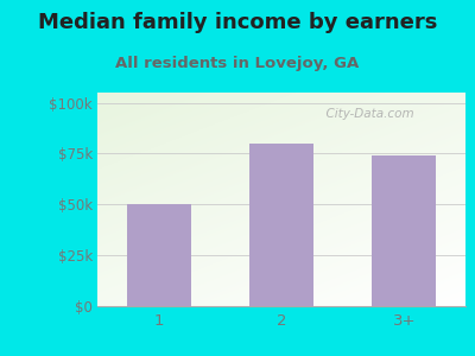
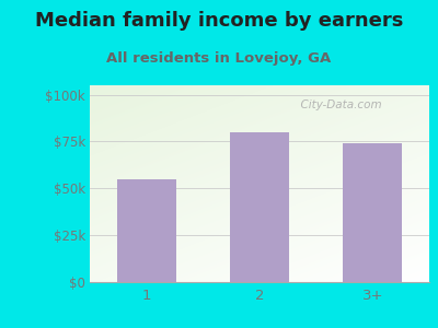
1: $50k -> $55k
